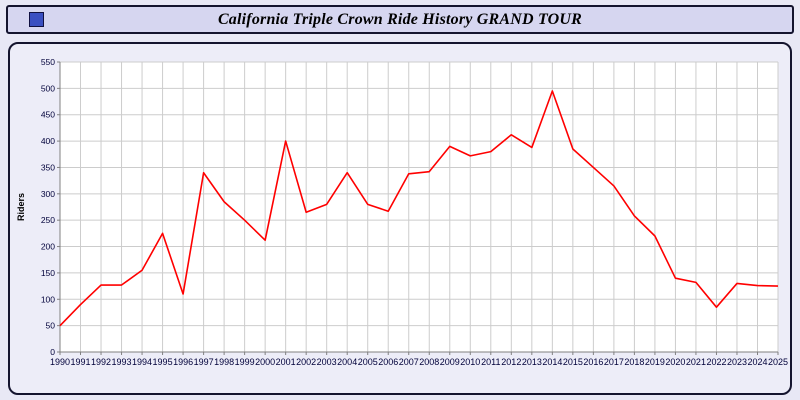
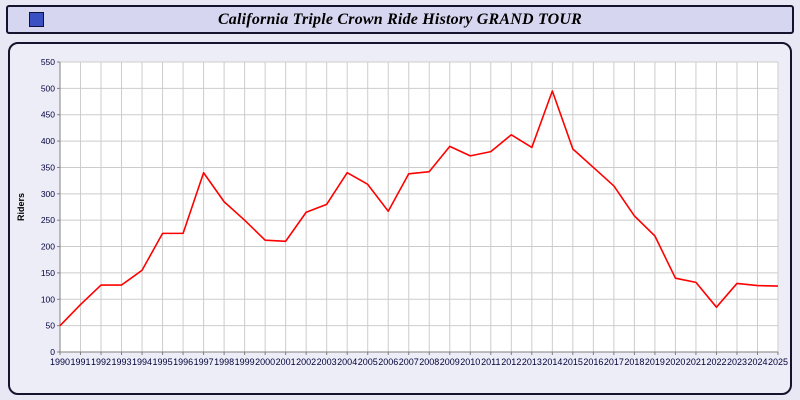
1996: 110 -> 220
2001: 400 -> 210
2005: 280 -> 320
